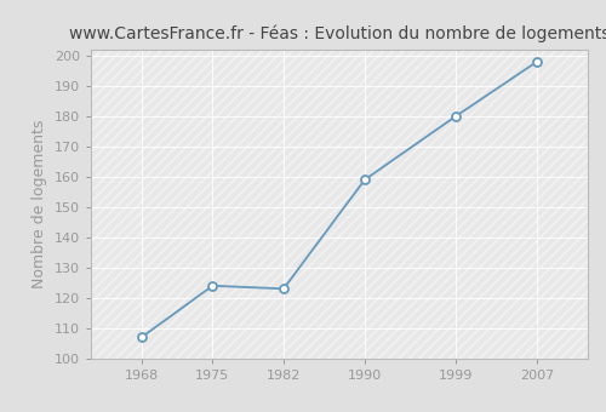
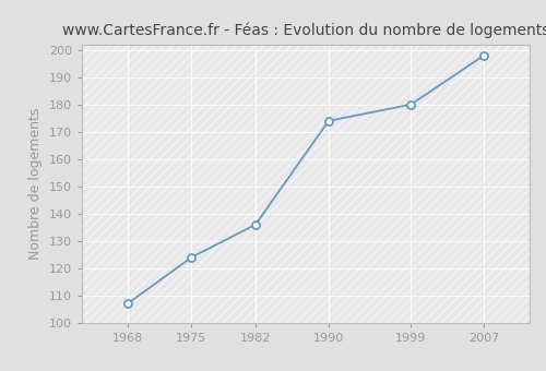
1982: 123 -> 136
1990: 159 -> 174
